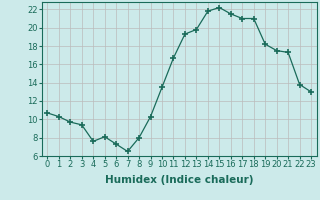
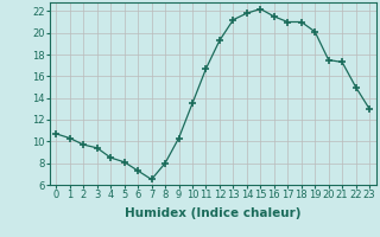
4: 7.6 -> 8.5
13: 19.8 -> 21.2
19: 18.2 -> 20.1
22: 13.8 -> 15.0
